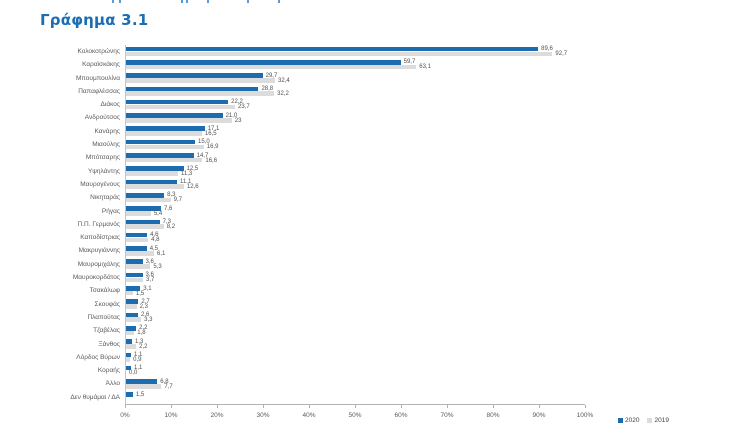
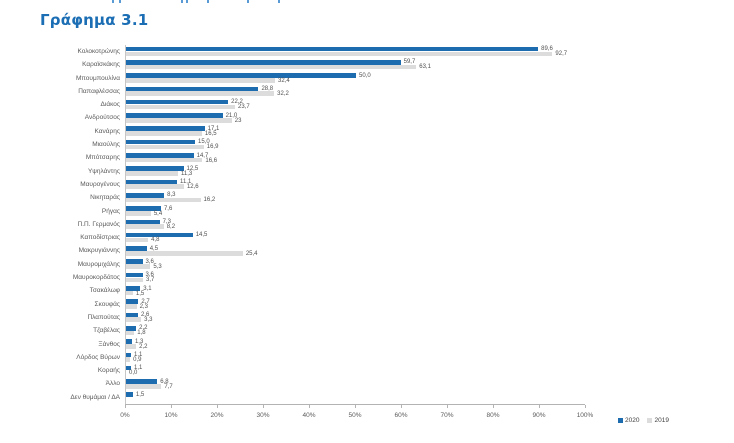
2020/Μπουμπουλίνα: 29,7 -> 50,0
2019/Νικηταράς: 9,7 -> 16,2
2020/Καποδίστριας: 4,6 -> 14,5
2019/Μακρυγιάννης: 6,1 -> 25,4
